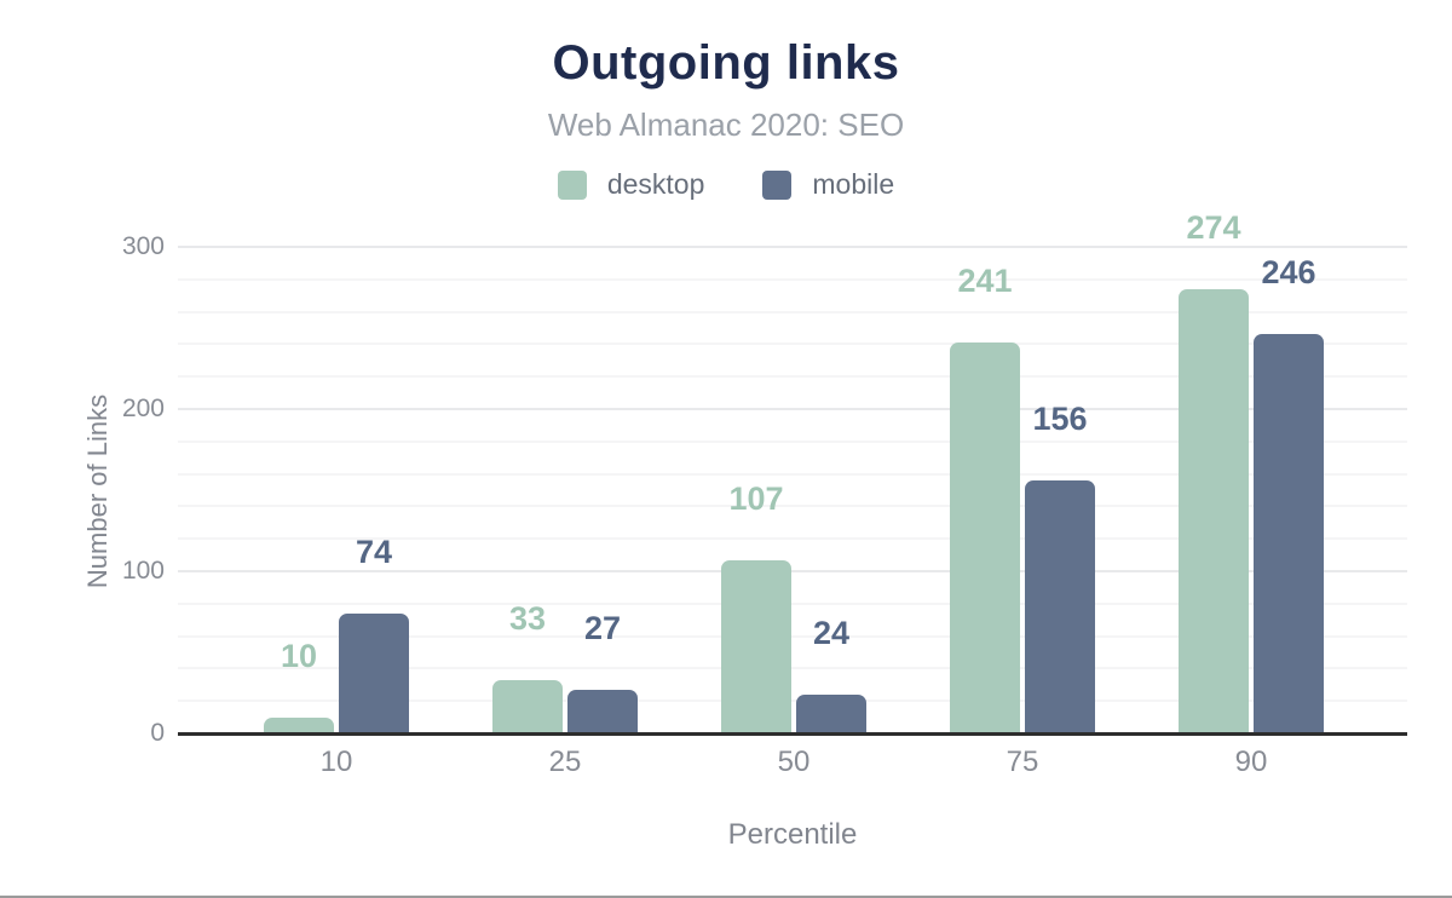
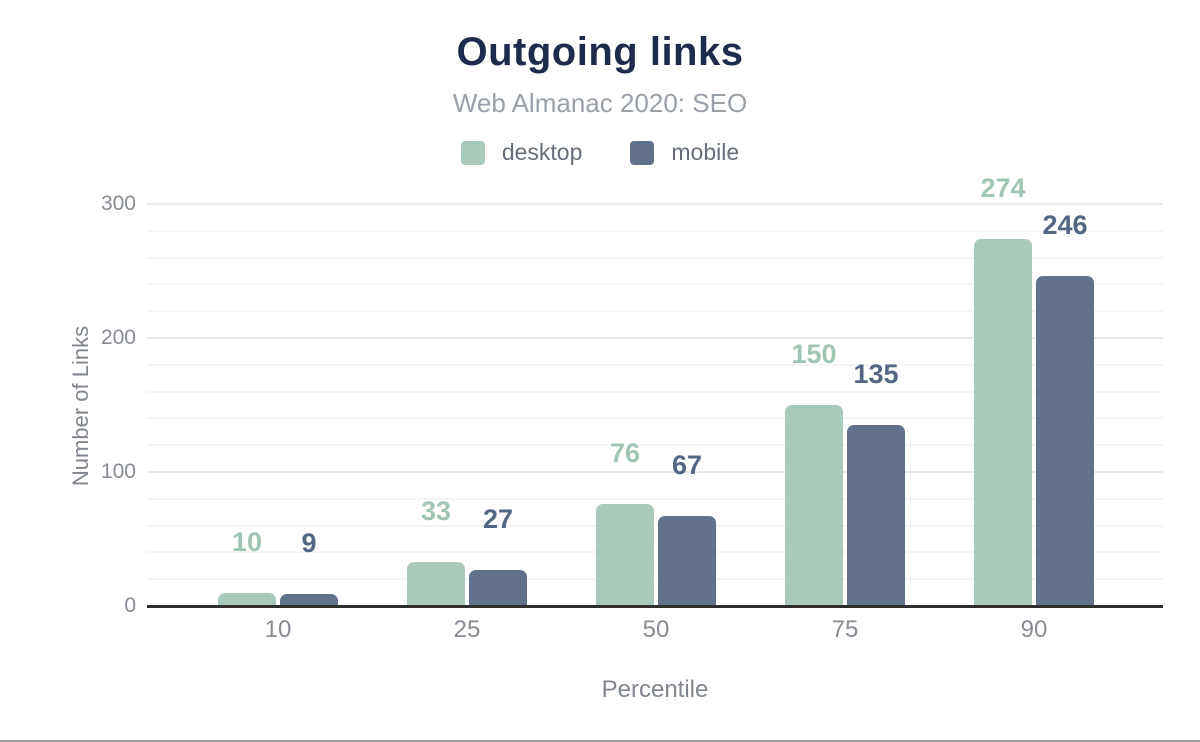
mobile/10: 74 -> 9
desktop/50: 107 -> 76
mobile/50: 24 -> 67
desktop/75: 241 -> 150
mobile/75: 156 -> 135
